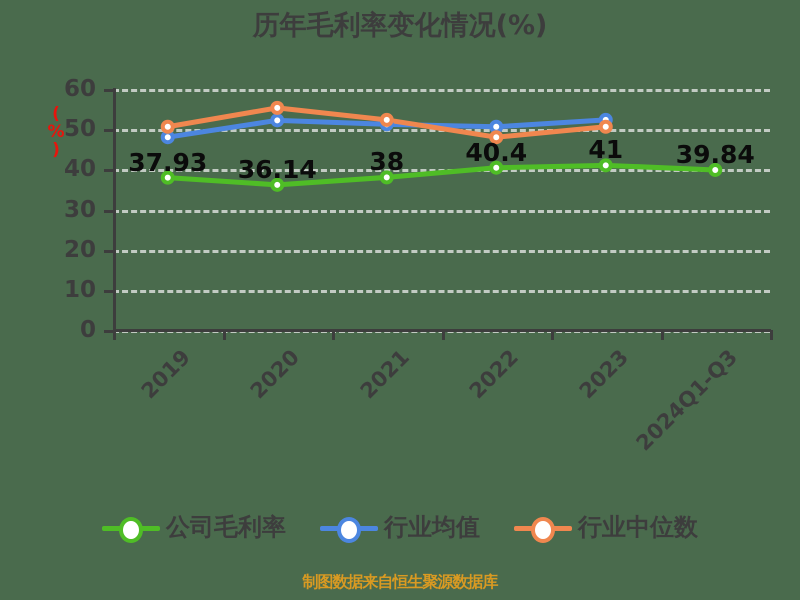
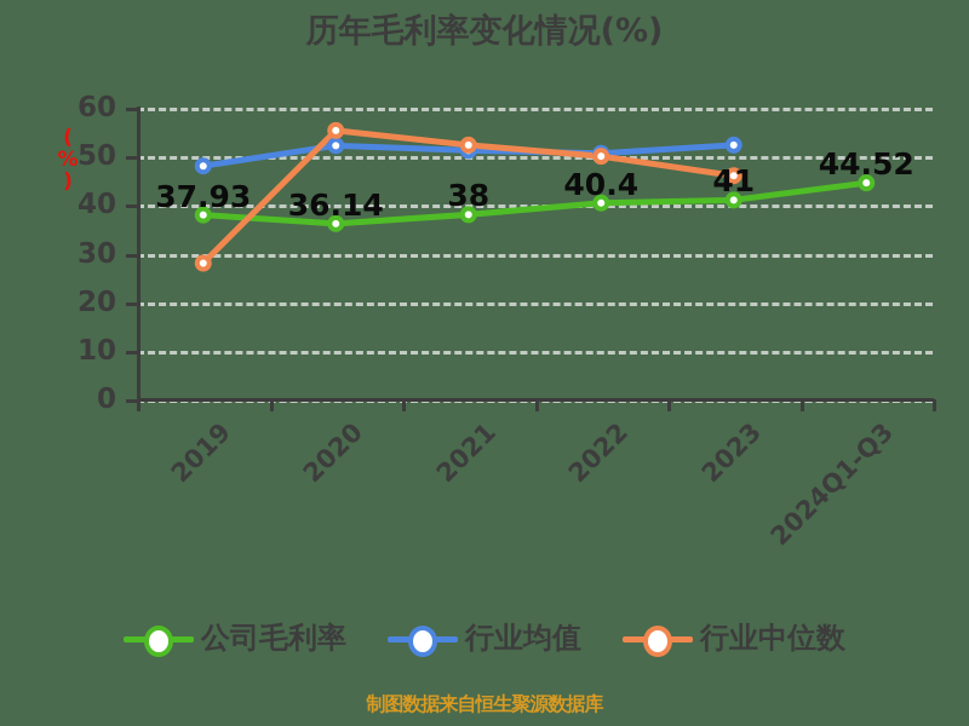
行业中位数/2019: 51 -> 28
行业中位数/2022: 48 -> 50
行业中位数/2023: 51 -> 46
公司毛利率/2024Q1-Q3: 39.84 -> 44.52
